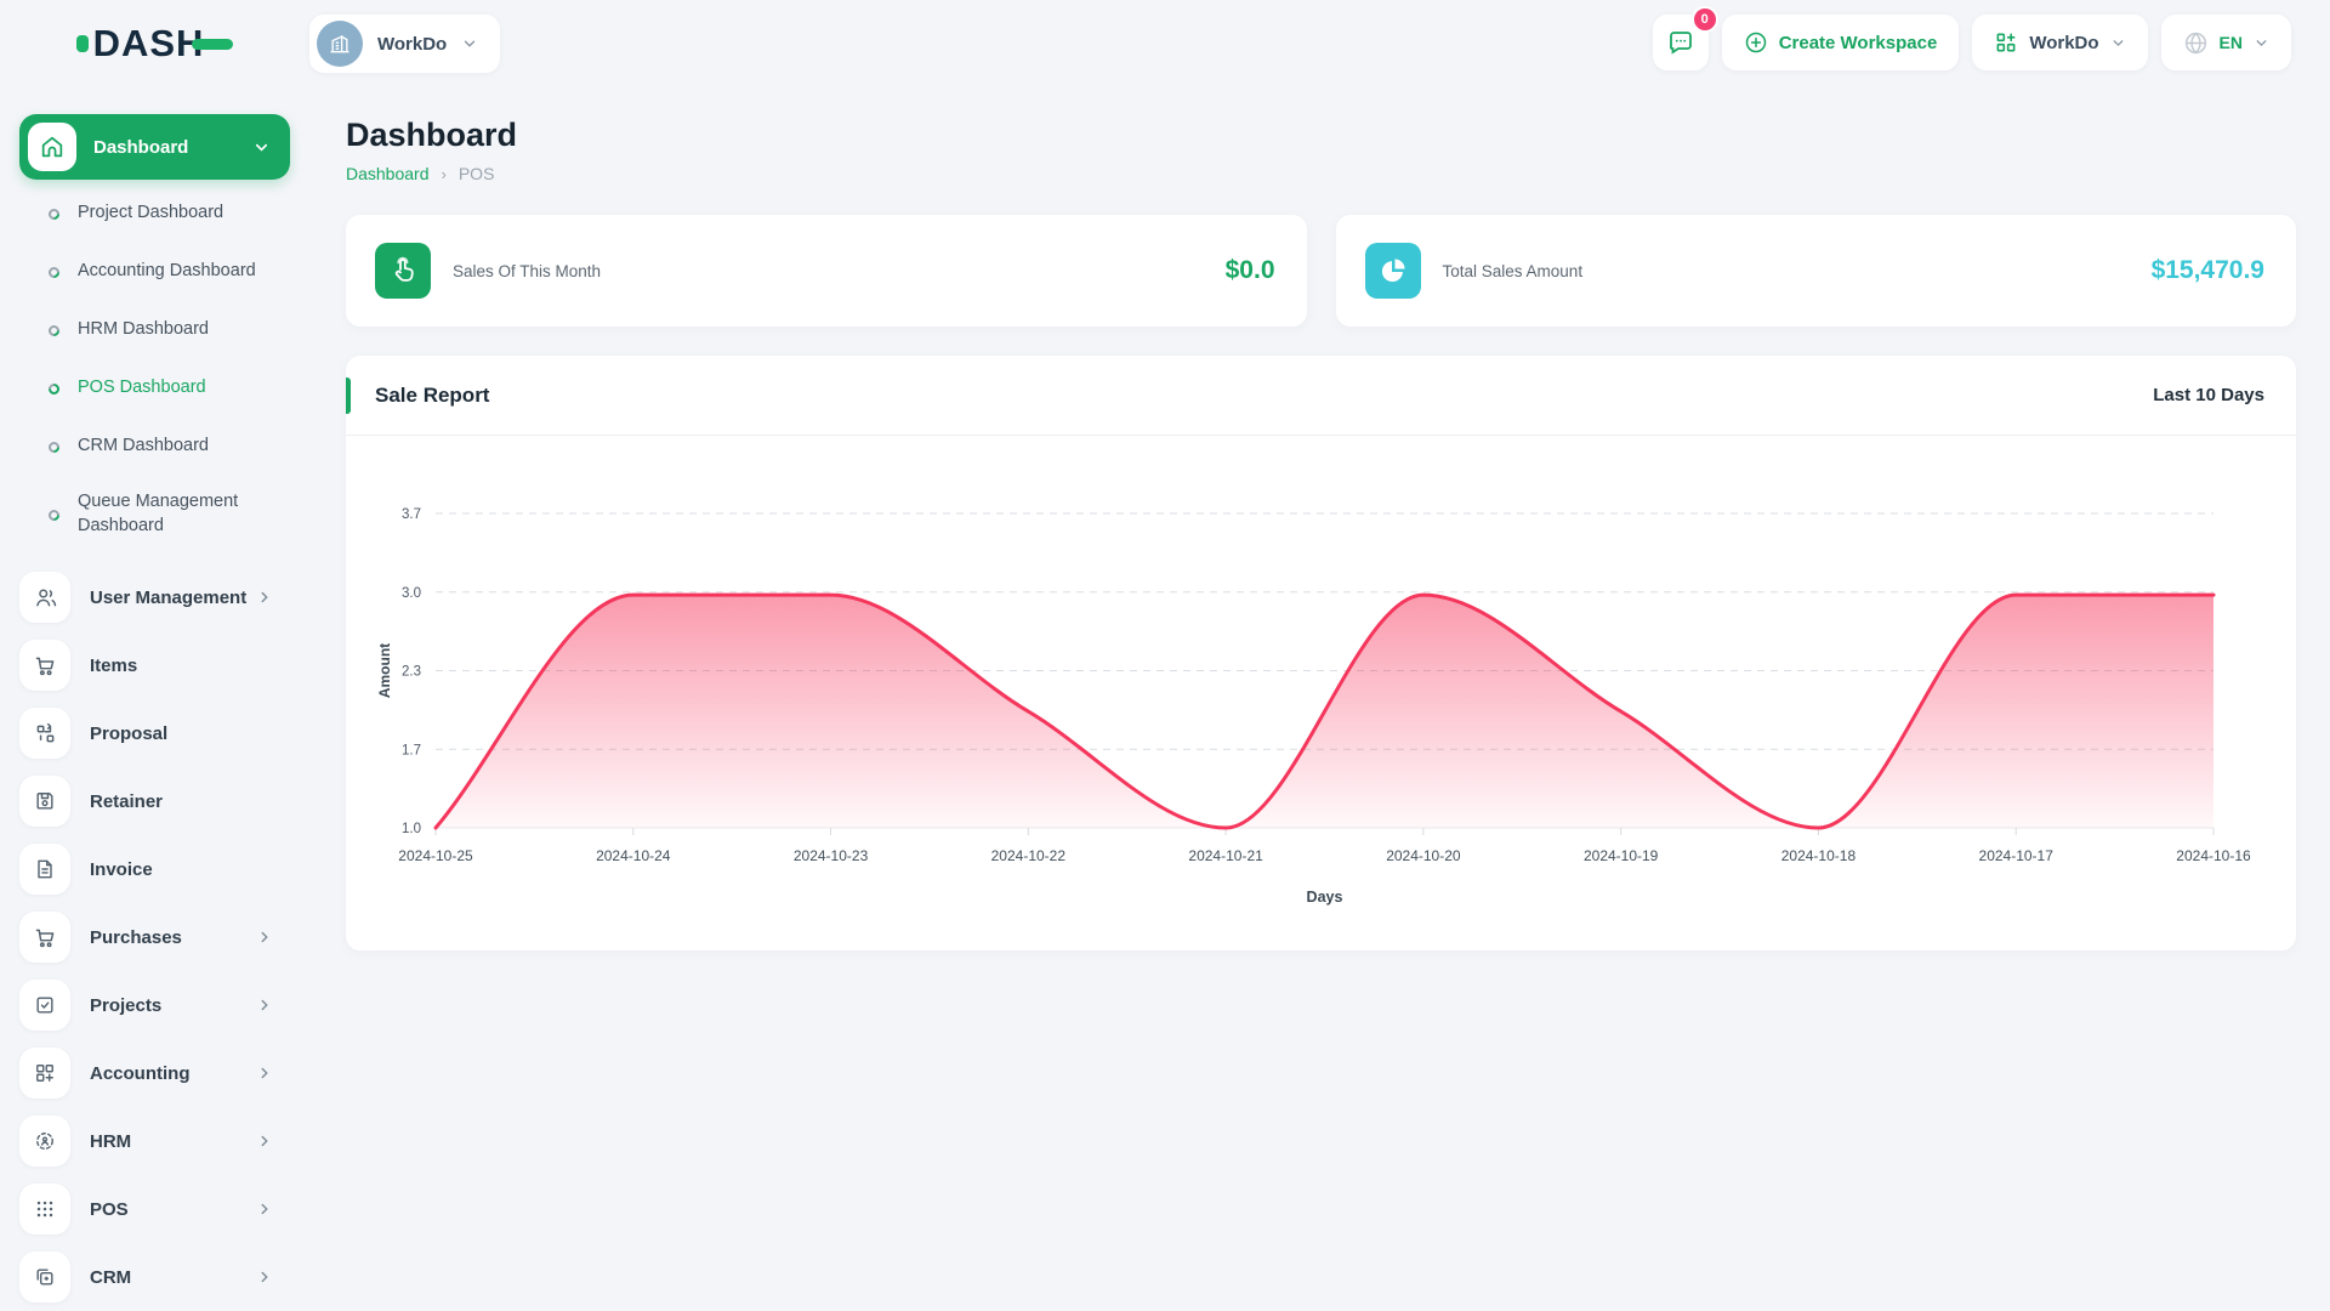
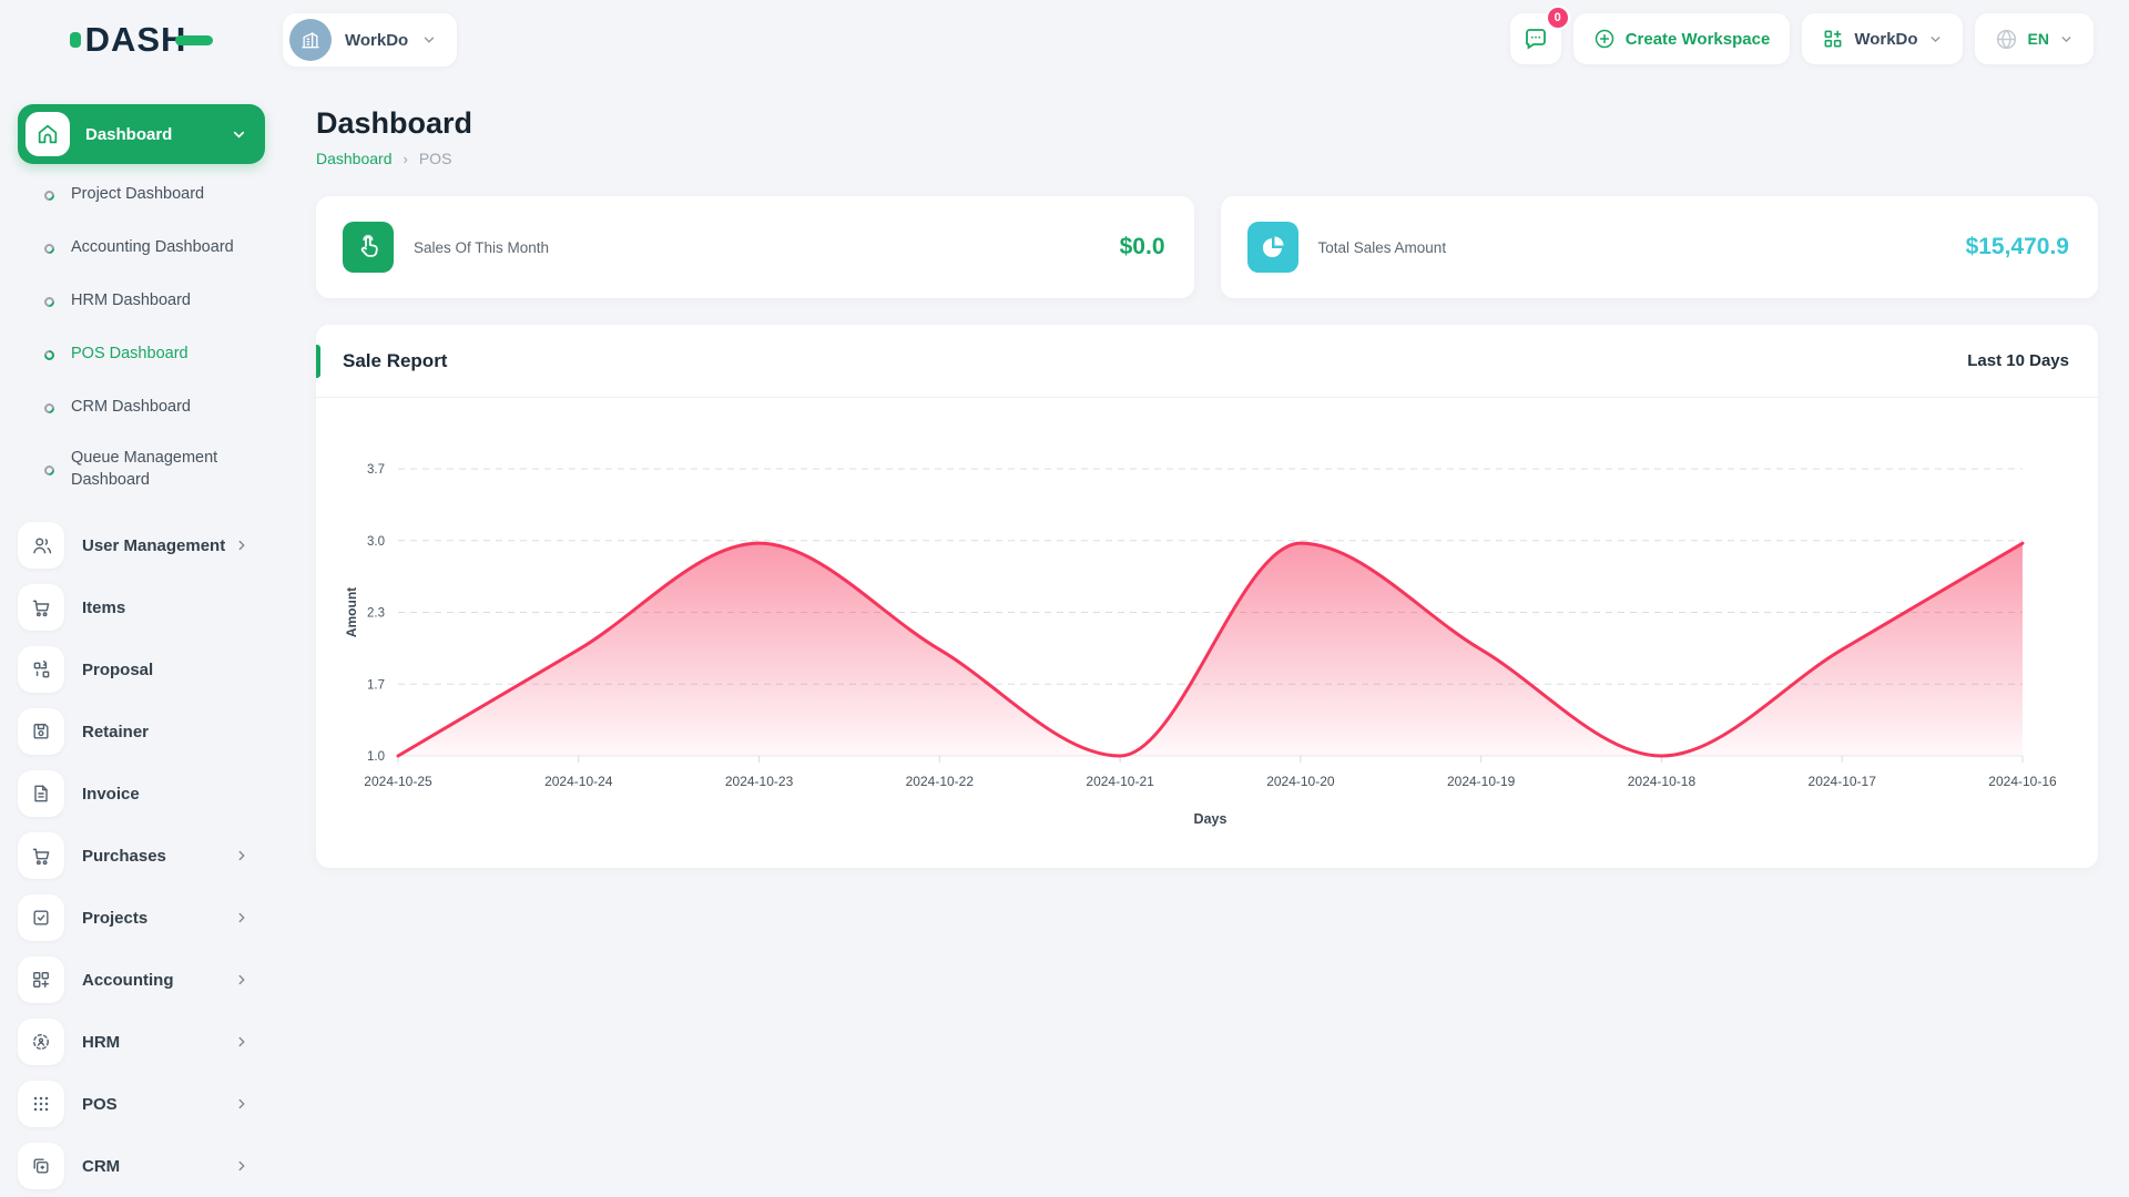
2024-10-24: 3 -> 2
2024-10-17: 3 -> 2
